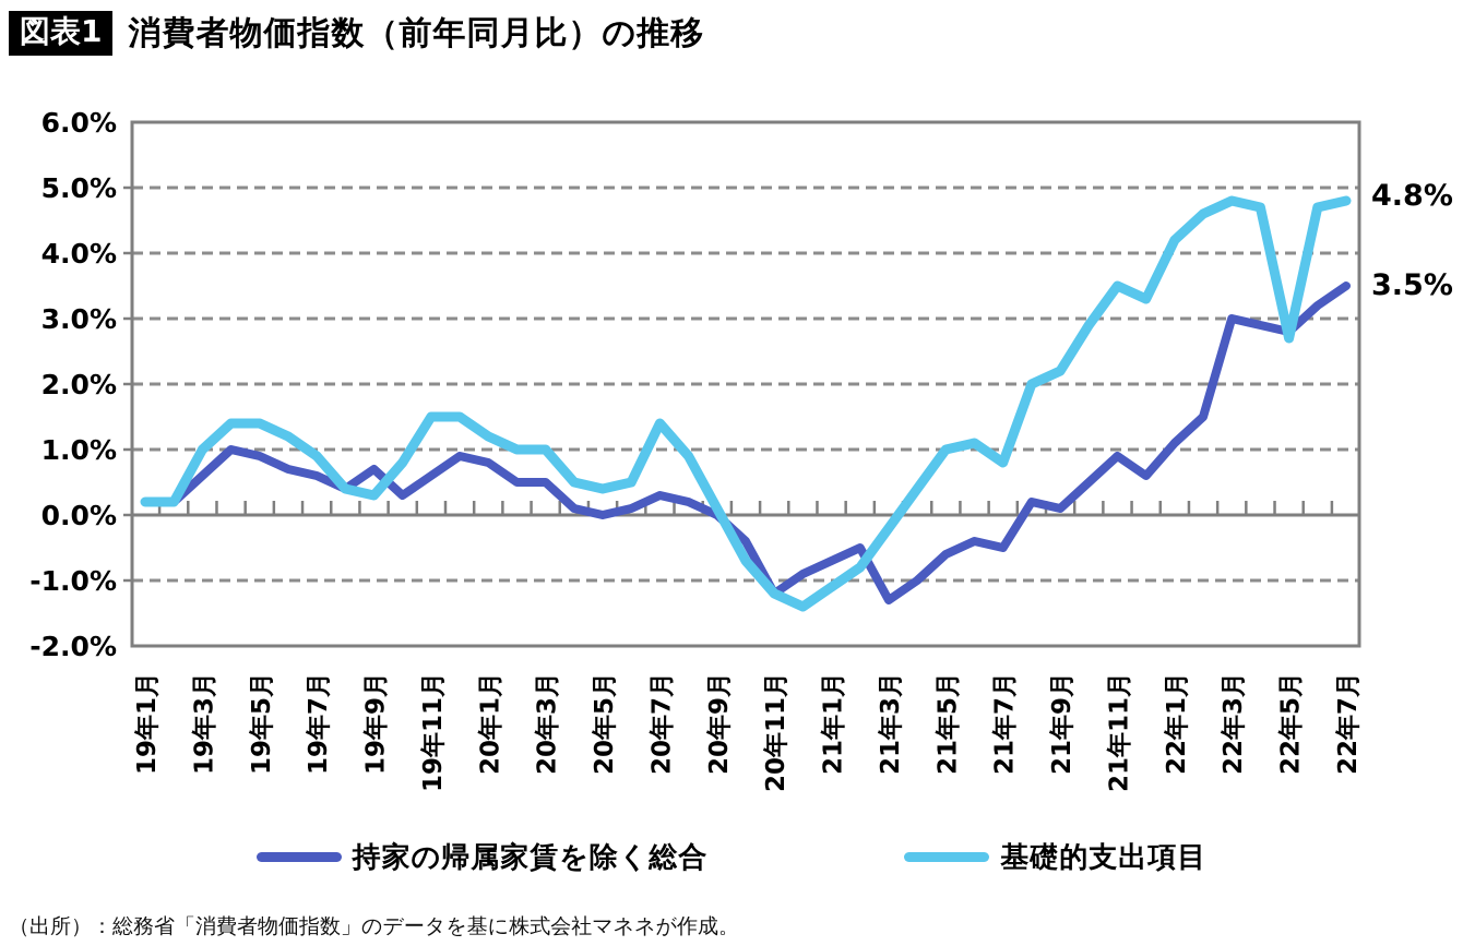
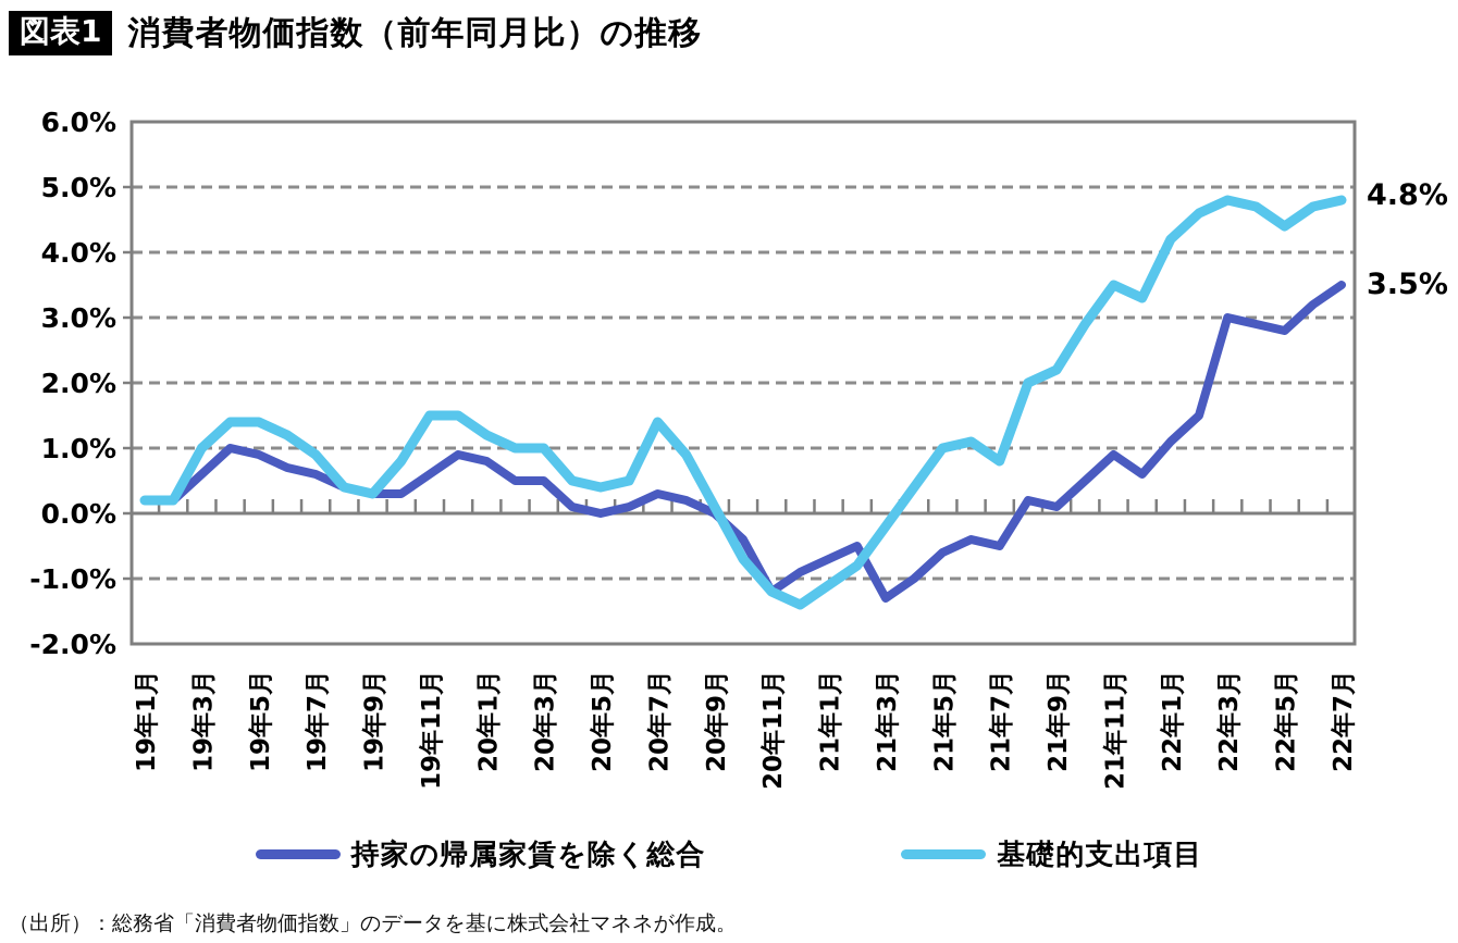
持家の帰属家賃を除く総合/19年9月: 0.7% -> 0.3%
基礎的支出項目/22年5月: 2.7% -> 4.4%
